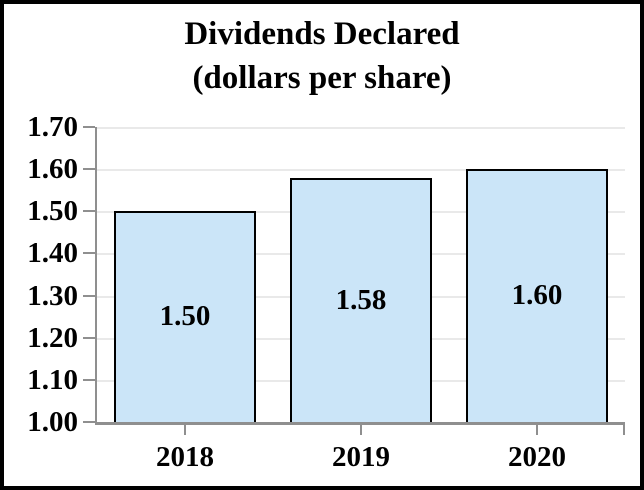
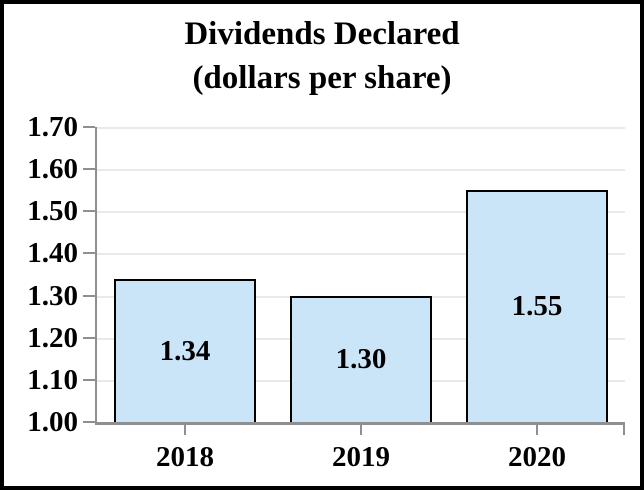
2018: 1.50 -> 1.34
2019: 1.58 -> 1.30
2020: 1.60 -> 1.55
